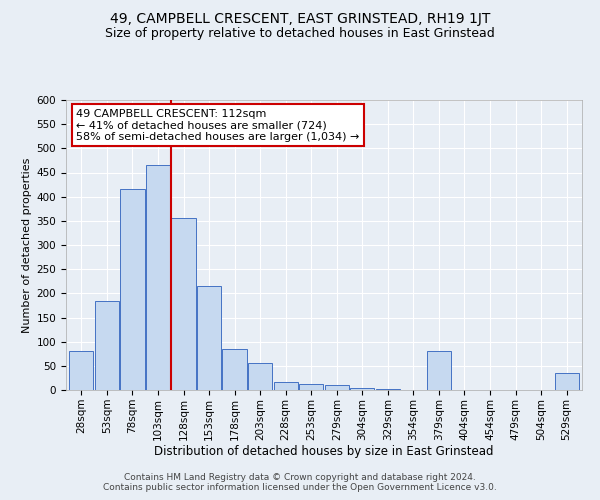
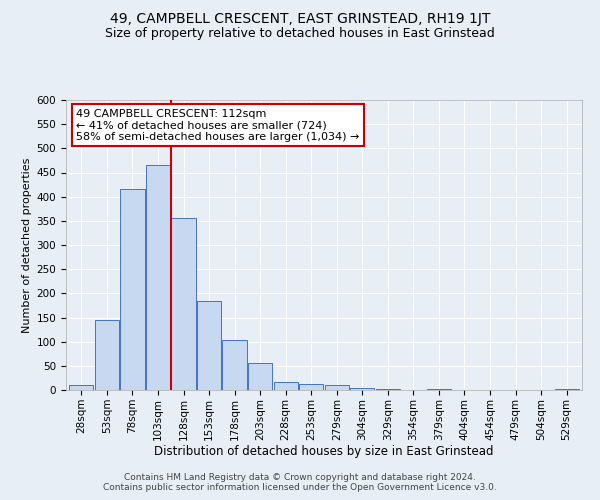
28sqm: 80 -> 10
53sqm: 185 -> 145
153sqm: 215 -> 185
178sqm: 85 -> 103
379sqm: 80 -> 3
529sqm: 35 -> 3
